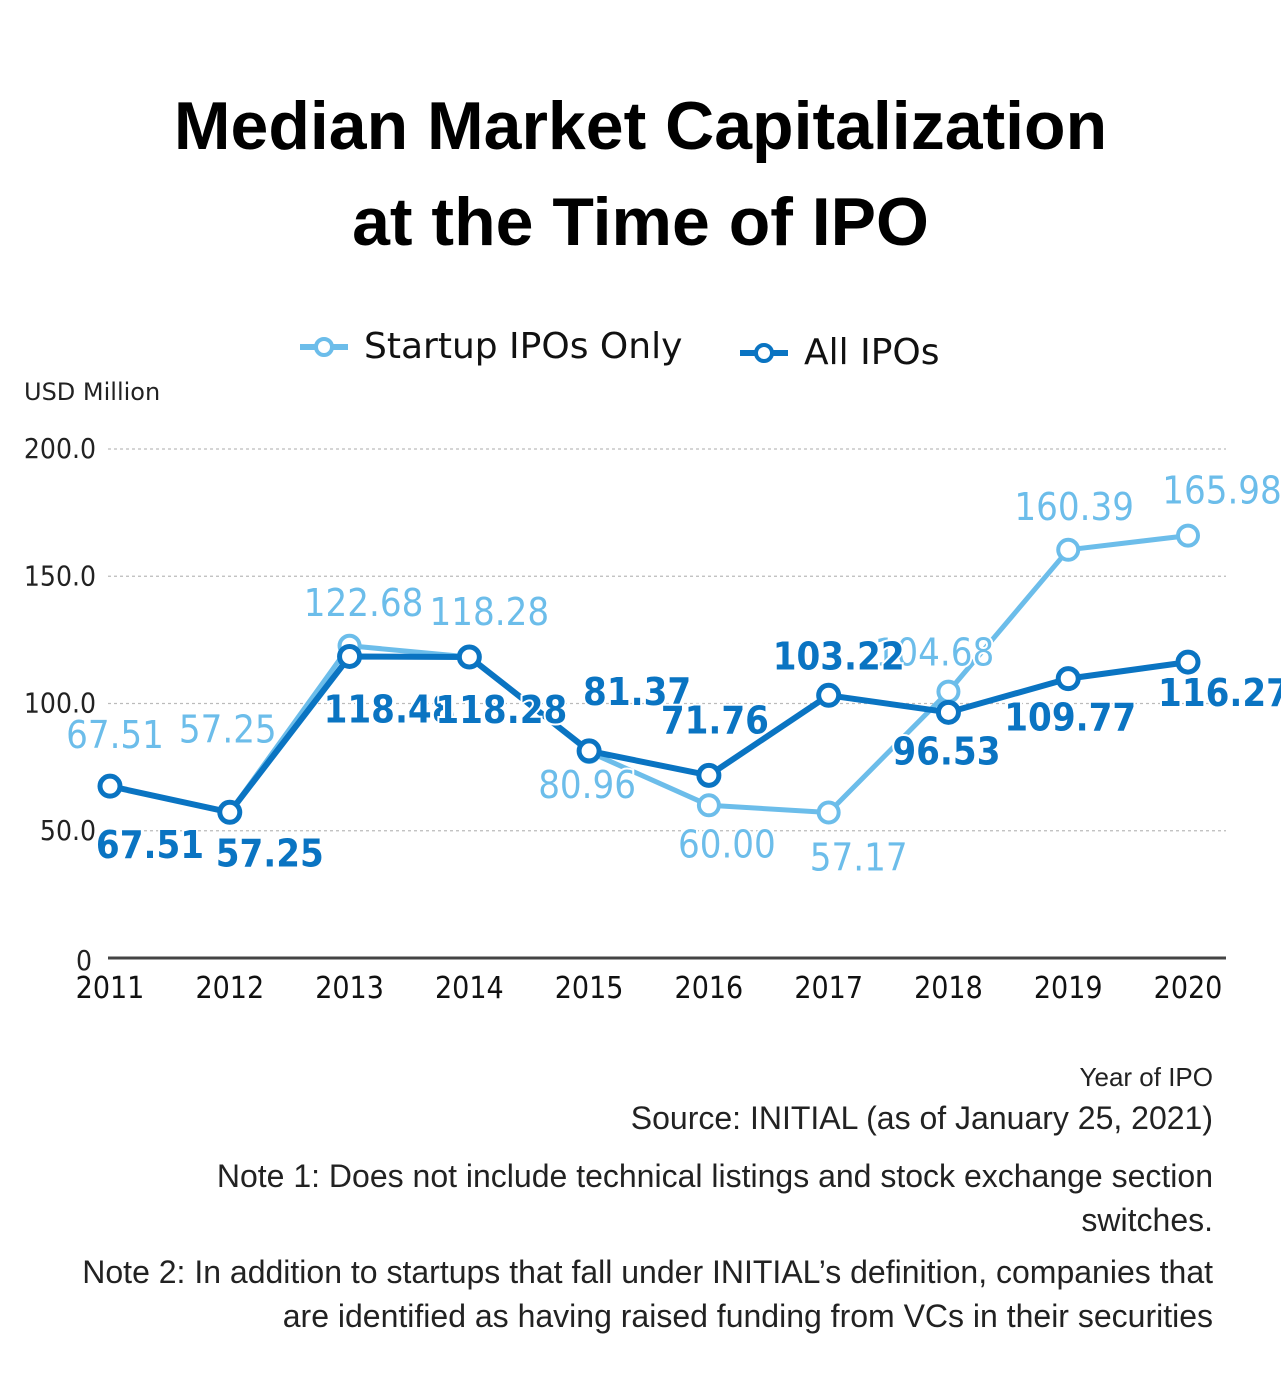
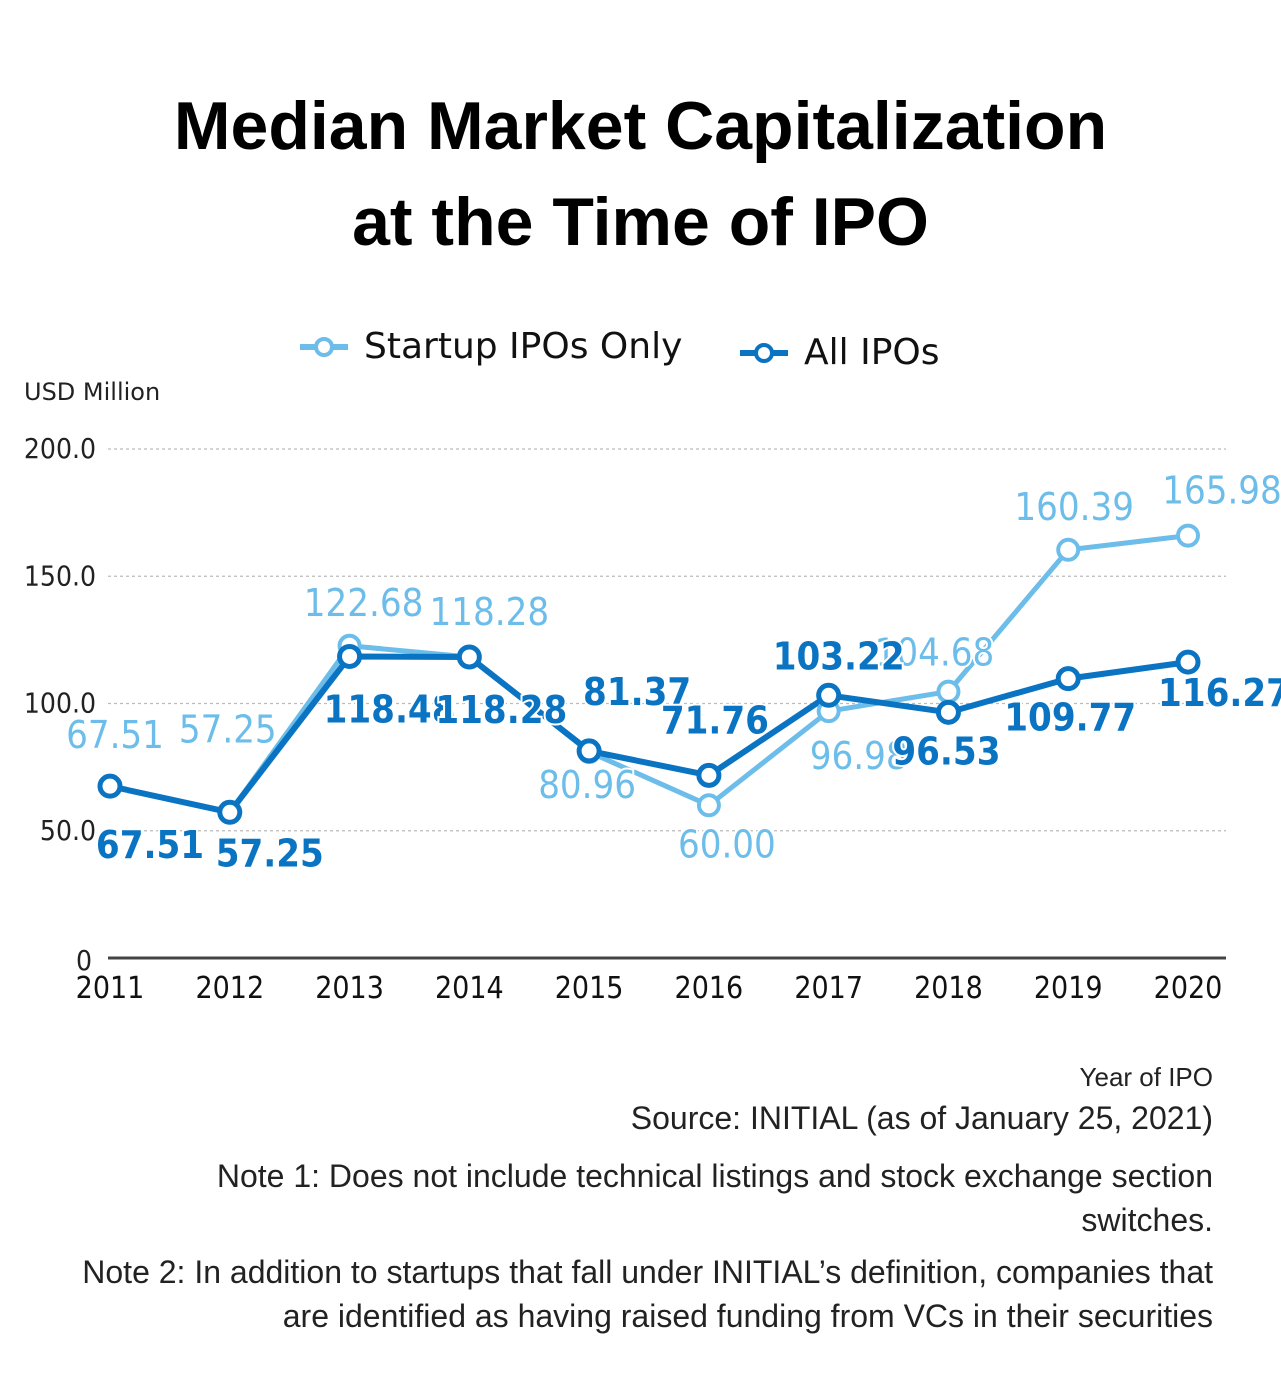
Startup IPOs Only/2017: 57.17 -> 96.98
